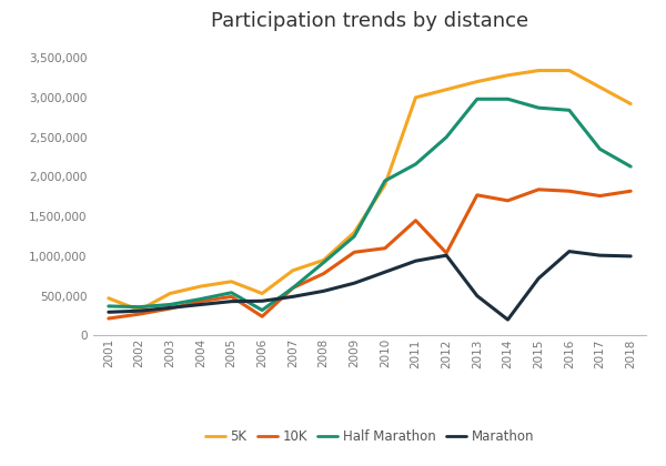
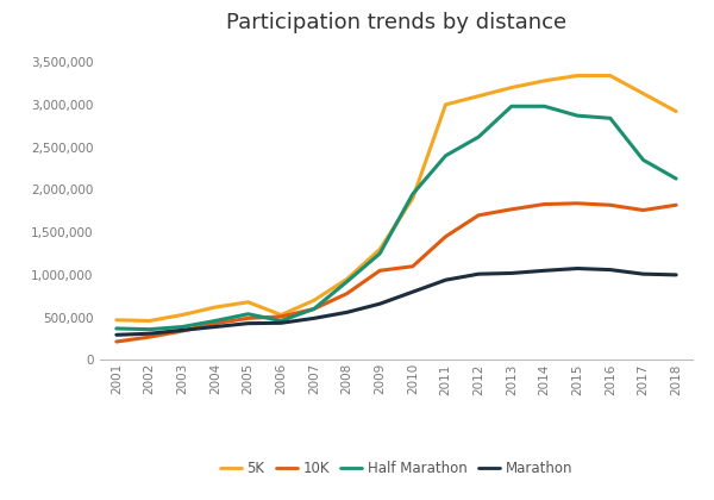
5K/2002: 320,000 -> 460,000
10K/2006: 240,000 -> 510,000
Half Marathon/2006: 320,000 -> 460,000
5K/2007: 820,000 -> 700,000
Half Marathon/2011: 2,160,000 -> 2,400,000
10K/2012: 1,040,000 -> 1,700,000
Half Marathon/2012: 2,500,000 -> 2,620,000
Marathon/2013: 500,000 -> 1,020,000
10K/2014: 1,700,000 -> 1,830,000
Marathon/2014: 200,000 -> 1,050,000
Marathon/2015: 720,000 -> 1,080,000
